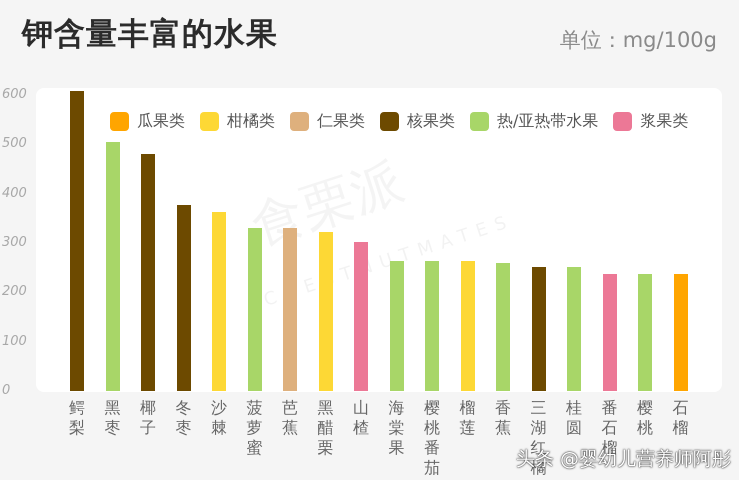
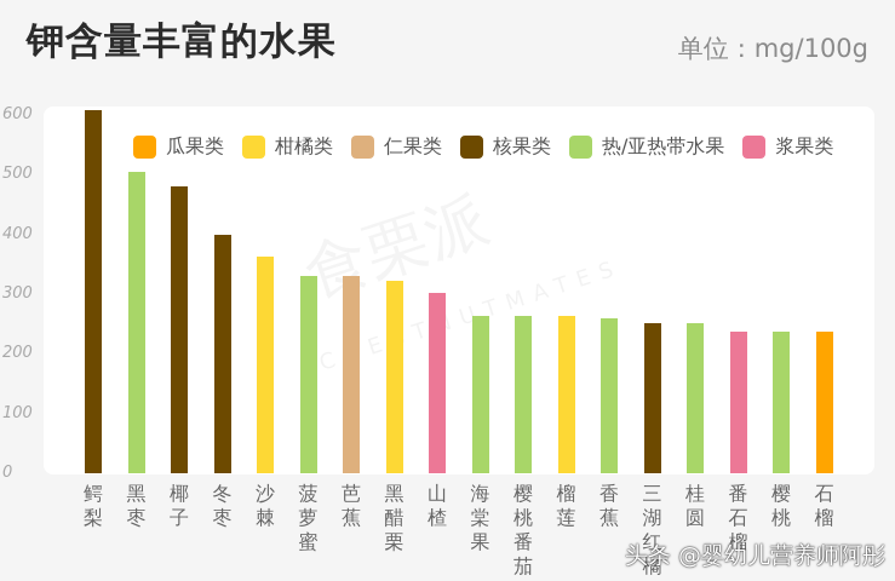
冬枣: 380 -> 400
